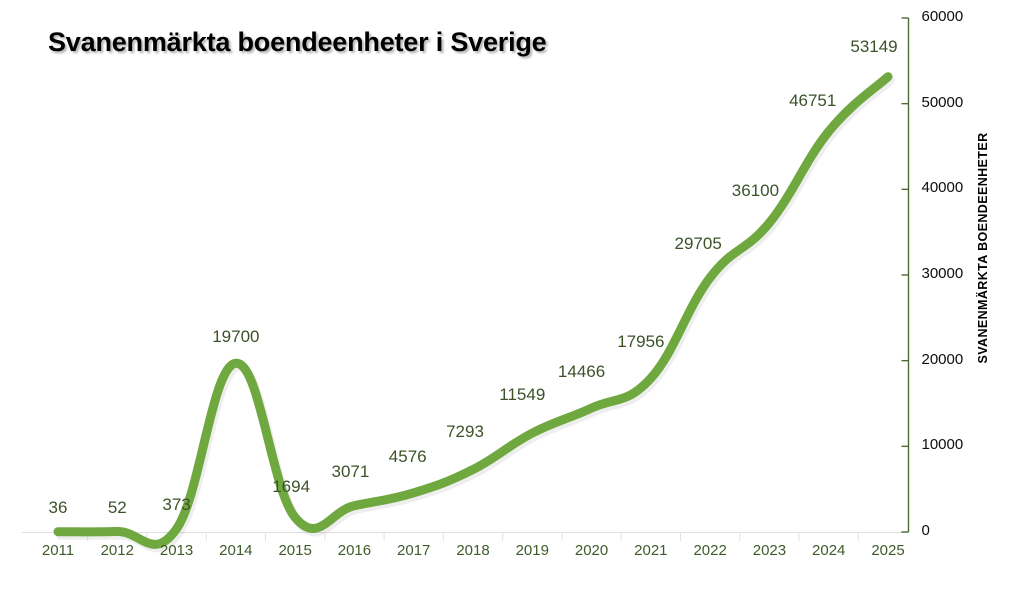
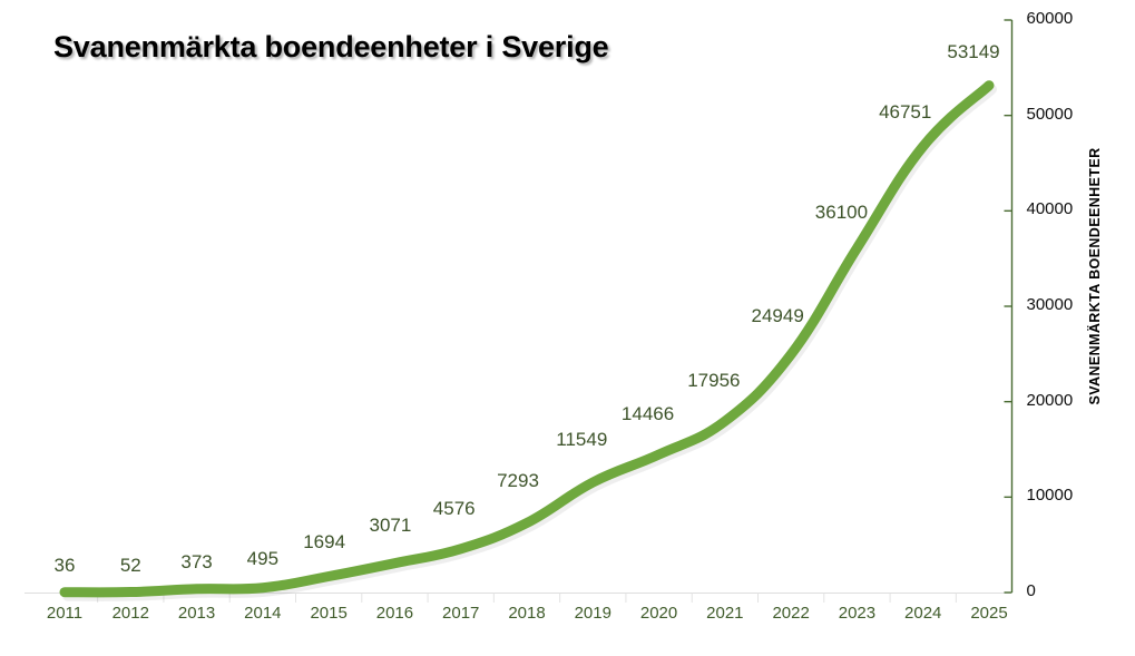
2014: 19700 -> 495
2022: 29705 -> 24949
